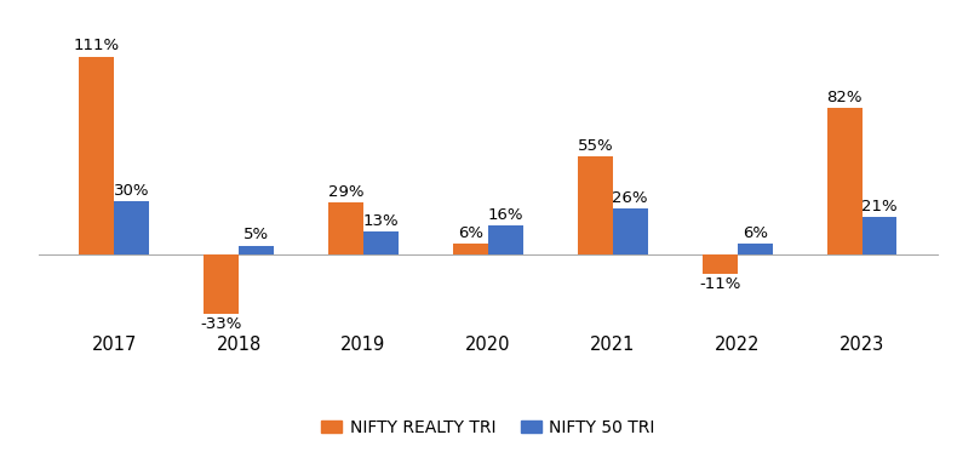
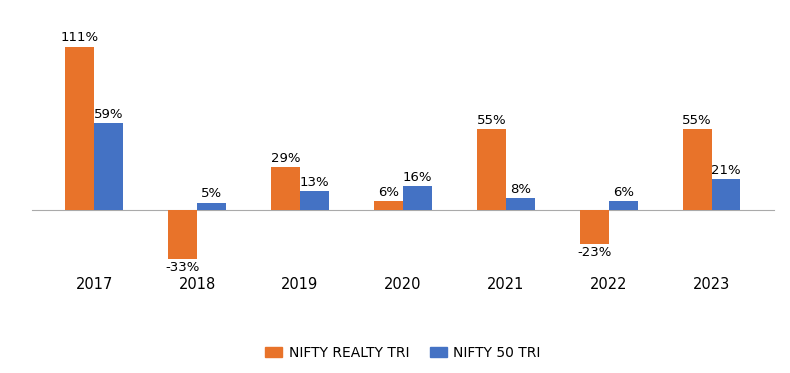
NIFTY 50 TRI/2017: 30% -> 59%
NIFTY 50 TRI/2021: 26% -> 8%
NIFTY REALTY TRI/2022: -11% -> -23%
NIFTY REALTY TRI/2023: 82% -> 55%
